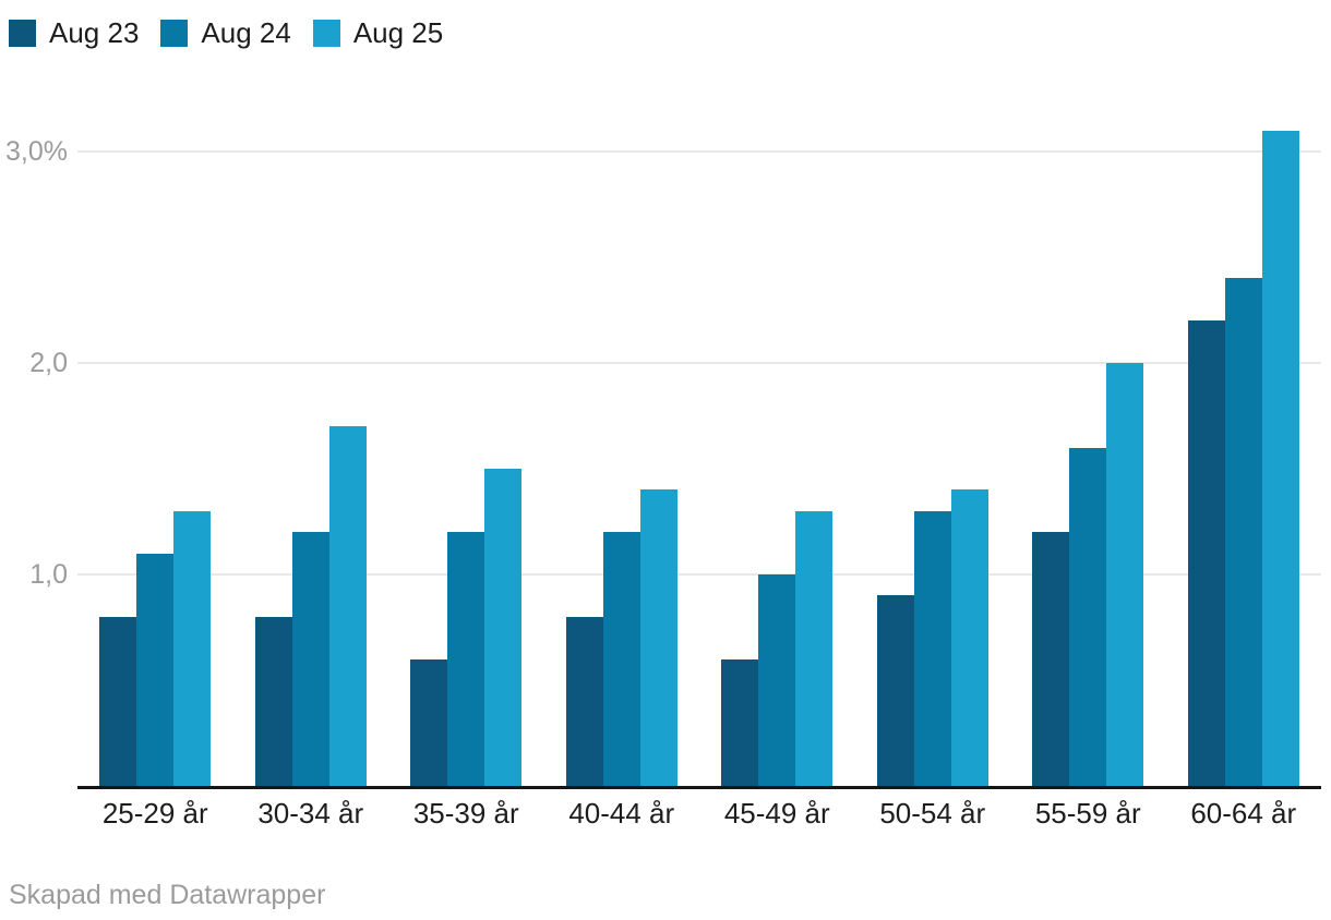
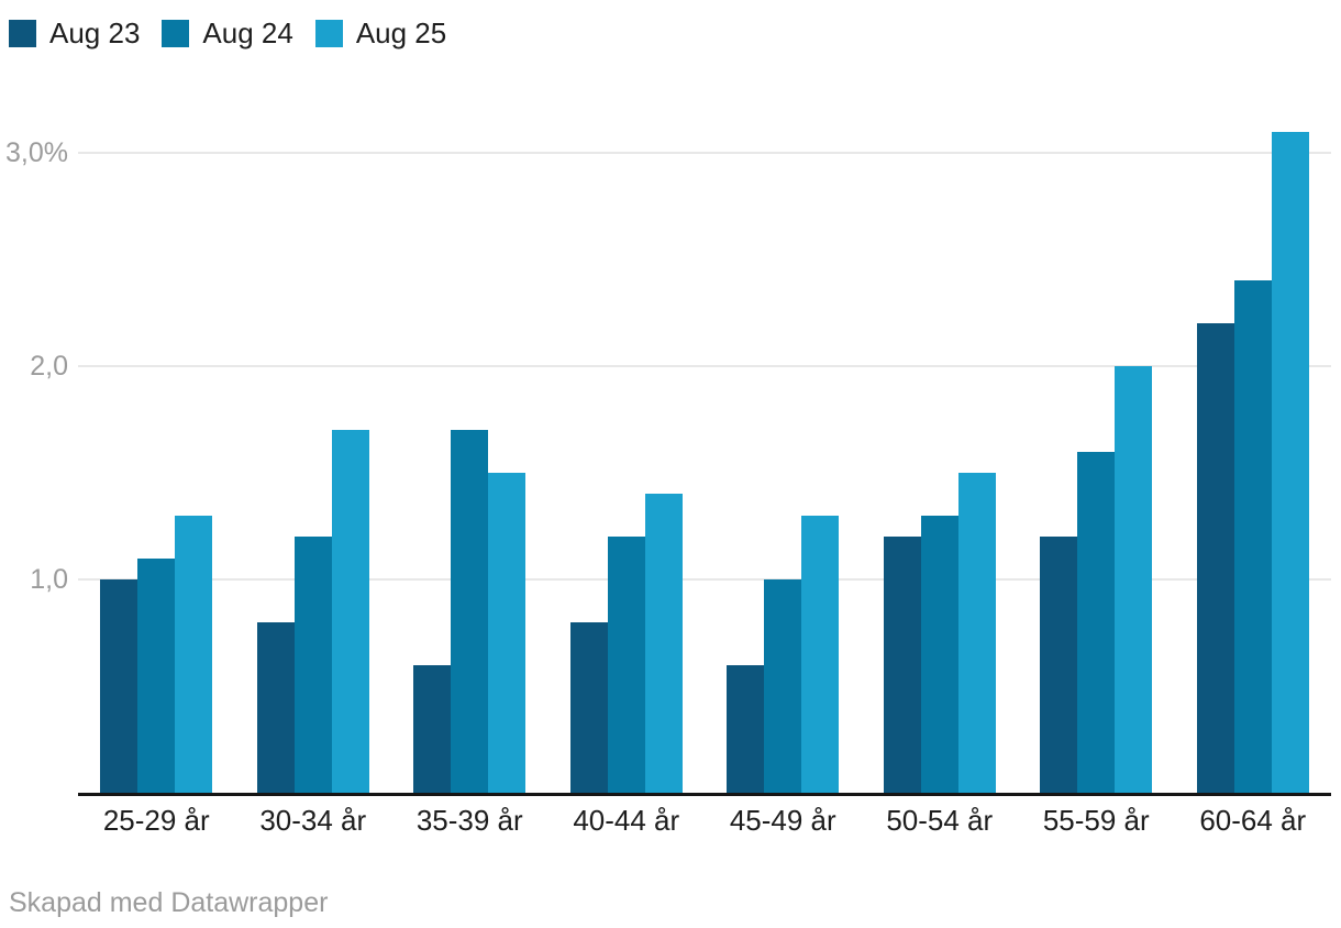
Aug 23/25-29 år: 0,8% -> 1,0%
Aug 24/35-39 år: 1,2% -> 1,7%
Aug 23/50-54 år: 0,9% -> 1,2%
Aug 25/50-54 år: 1,4% -> 1,5%
